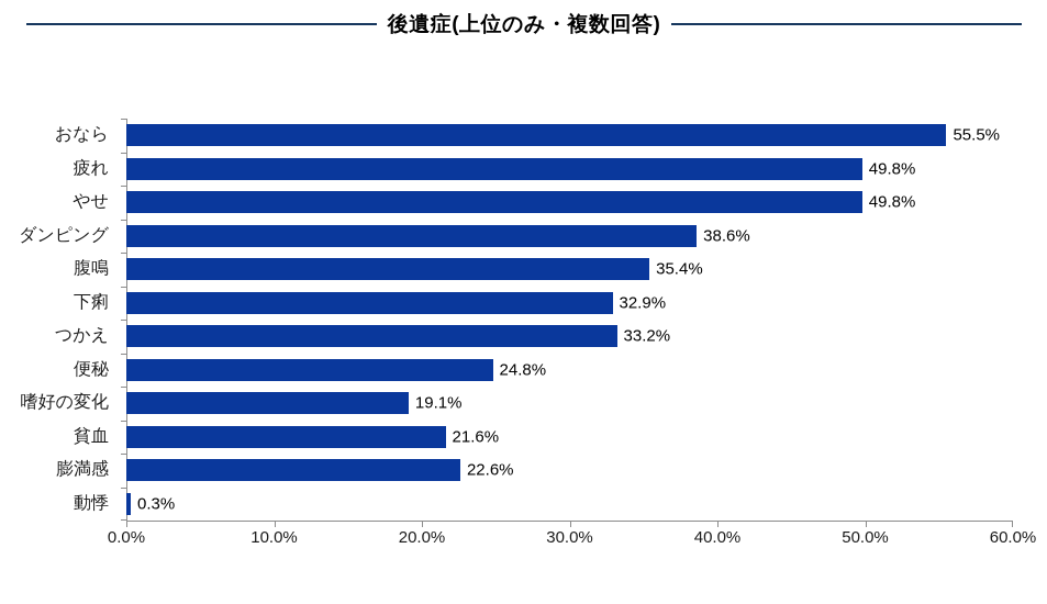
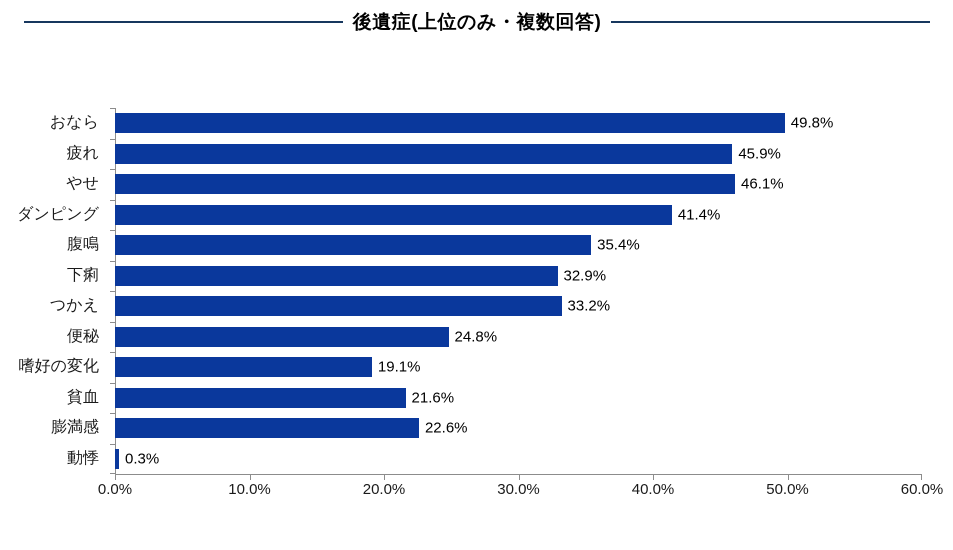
おなら: 55.5% -> 49.8%
疲れ: 49.8% -> 45.9%
やせ: 49.8% -> 46.1%
ダンピング: 38.6% -> 41.4%
